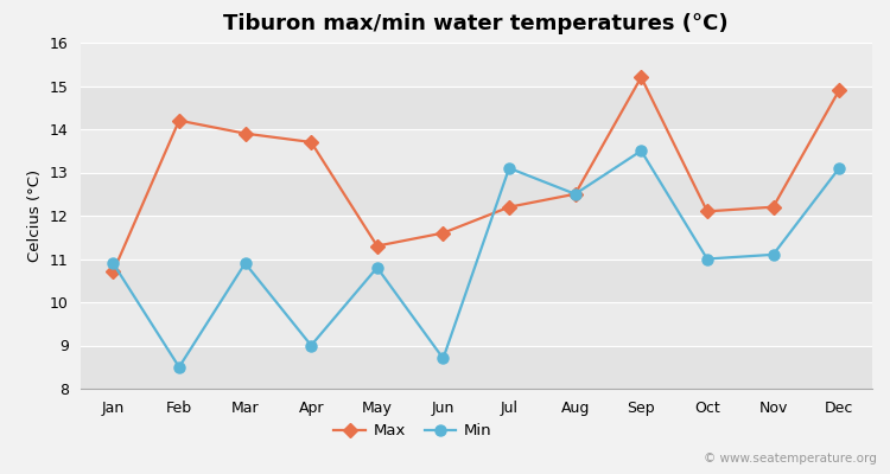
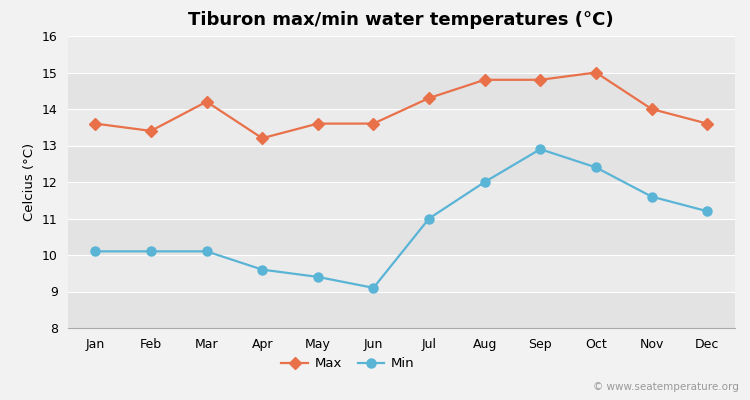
Max/Jan: 10.7 -> 13.6
Min/Jan: 10.9 -> 10.1
Max/Feb: 14.2 -> 13.4
Min/Feb: 8.5 -> 10.1
Max/Mar: 13.9 -> 14.2
Min/Mar: 10.9 -> 10.1
Max/Apr: 13.7 -> 13.2
Min/Apr: 9.0 -> 9.6
Max/May: 11.3 -> 13.6
Min/May: 10.8 -> 9.4
Max/Jun: 11.6 -> 13.6
Min/Jun: 8.7 -> 9.1
Max/Jul: 12.2 -> 14.3
Min/Jul: 13.1 -> 11.0
Max/Aug: 12.5 -> 14.8
Min/Aug: 12.5 -> 12.0
Max/Sep: 15.2 -> 14.8
Min/Sep: 13.5 -> 12.9
Max/Oct: 12.1 -> 15.0
Min/Oct: 11.0 -> 12.4
Max/Nov: 12.2 -> 14.0
Min/Nov: 11.1 -> 11.6
Max/Dec: 14.9 -> 13.6
Min/Dec: 13.1 -> 11.2
